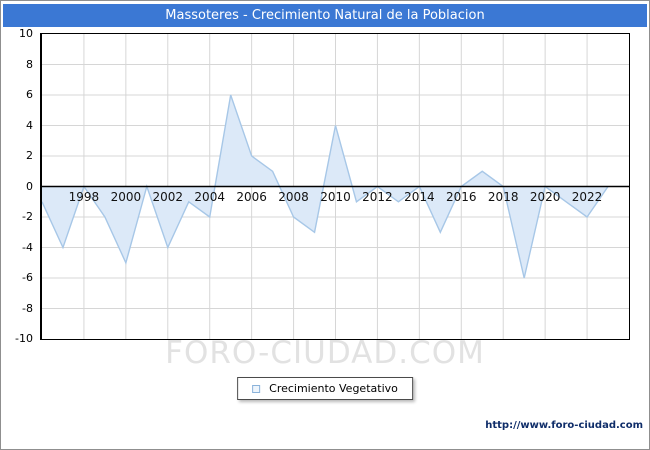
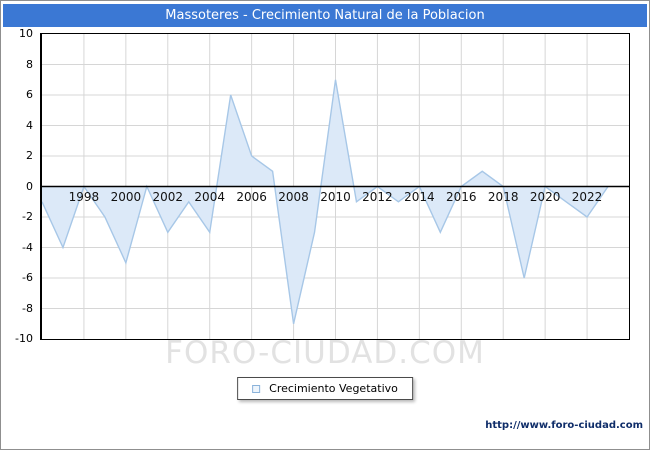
2002: -4 -> -3
2004: -2 -> -3
2008: -2 -> -9
2010: 4 -> 7
